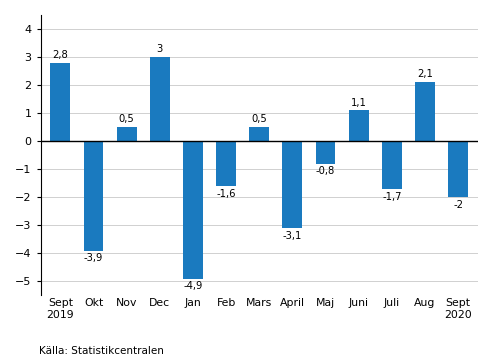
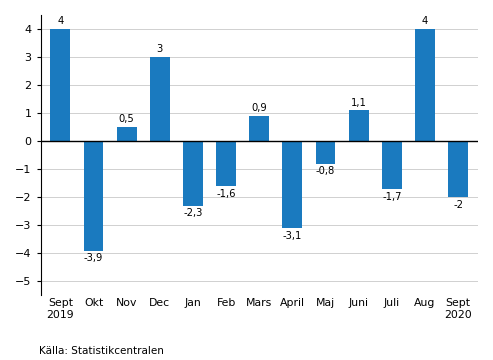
Sept 2019: 2,8 -> 4
Jan: -4,9 -> -2,3
Mars: 0,5 -> 0,9
Aug: 2,1 -> 4
